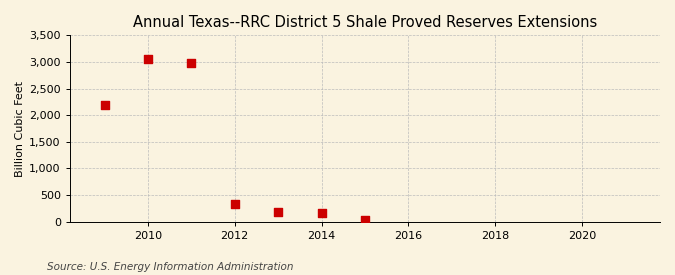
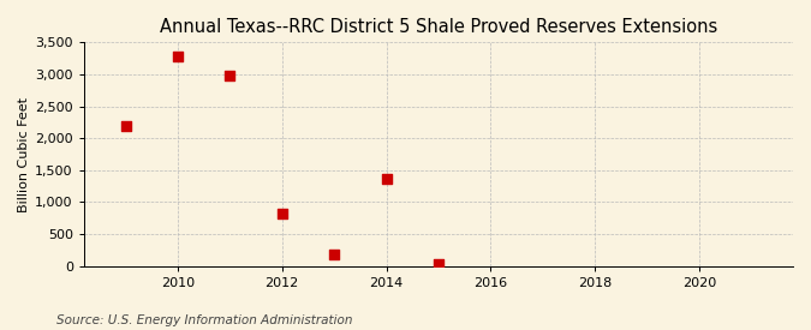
2010: 3,050 -> 3,280
2012: 330 -> 820
2014: 160 -> 1,360
